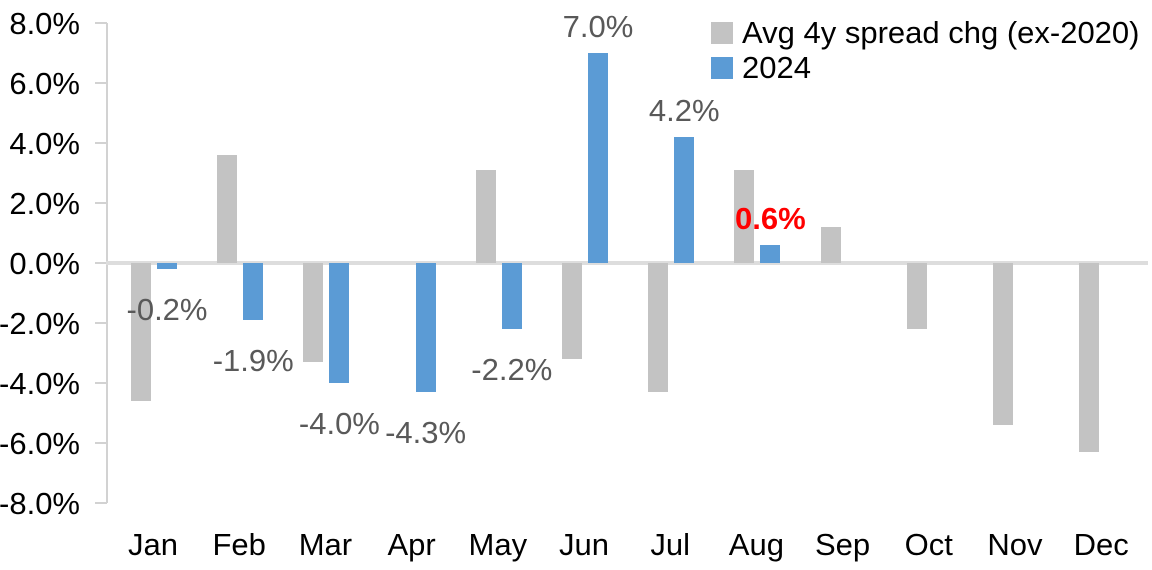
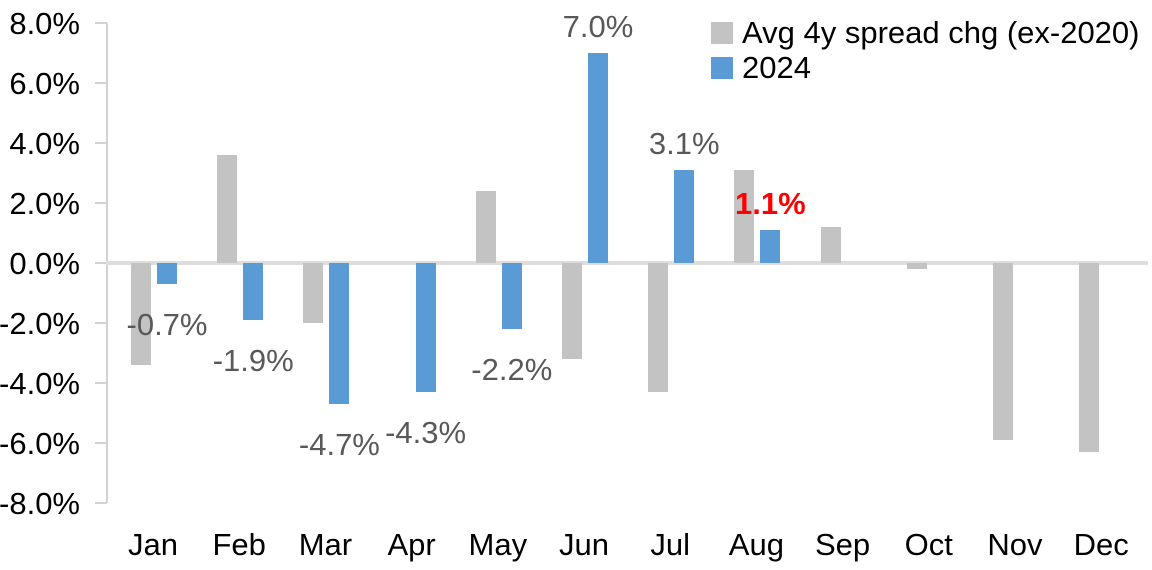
Avg 4y spread chg (ex-2020)/Jan: -4.6% -> -3.4%
2024/Jan: -0.2% -> -0.7%
Avg 4y spread chg (ex-2020)/Mar: -3.3% -> -2.0%
2024/Mar: -4.0% -> -4.7%
Avg 4y spread chg (ex-2020)/May: 3.1% -> 2.4%
2024/Jul: 4.2% -> 3.1%
2024/Aug: 0.6% -> 1.1%
Avg 4y spread chg (ex-2020)/Oct: -2.2% -> -0.2%
Avg 4y spread chg (ex-2020)/Nov: -5.4% -> -5.9%
